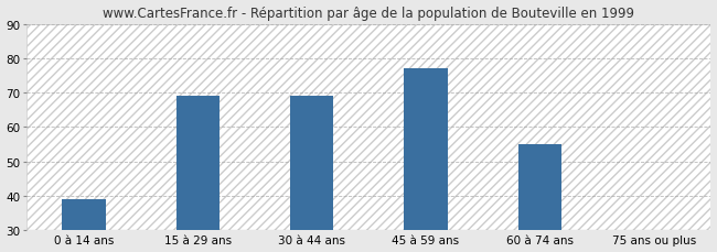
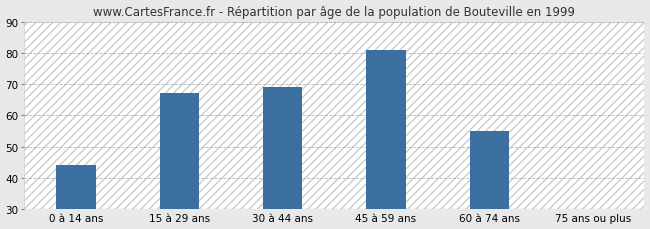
0 à 14 ans: 39 -> 44
15 à 29 ans: 69 -> 67
45 à 59 ans: 77 -> 81
